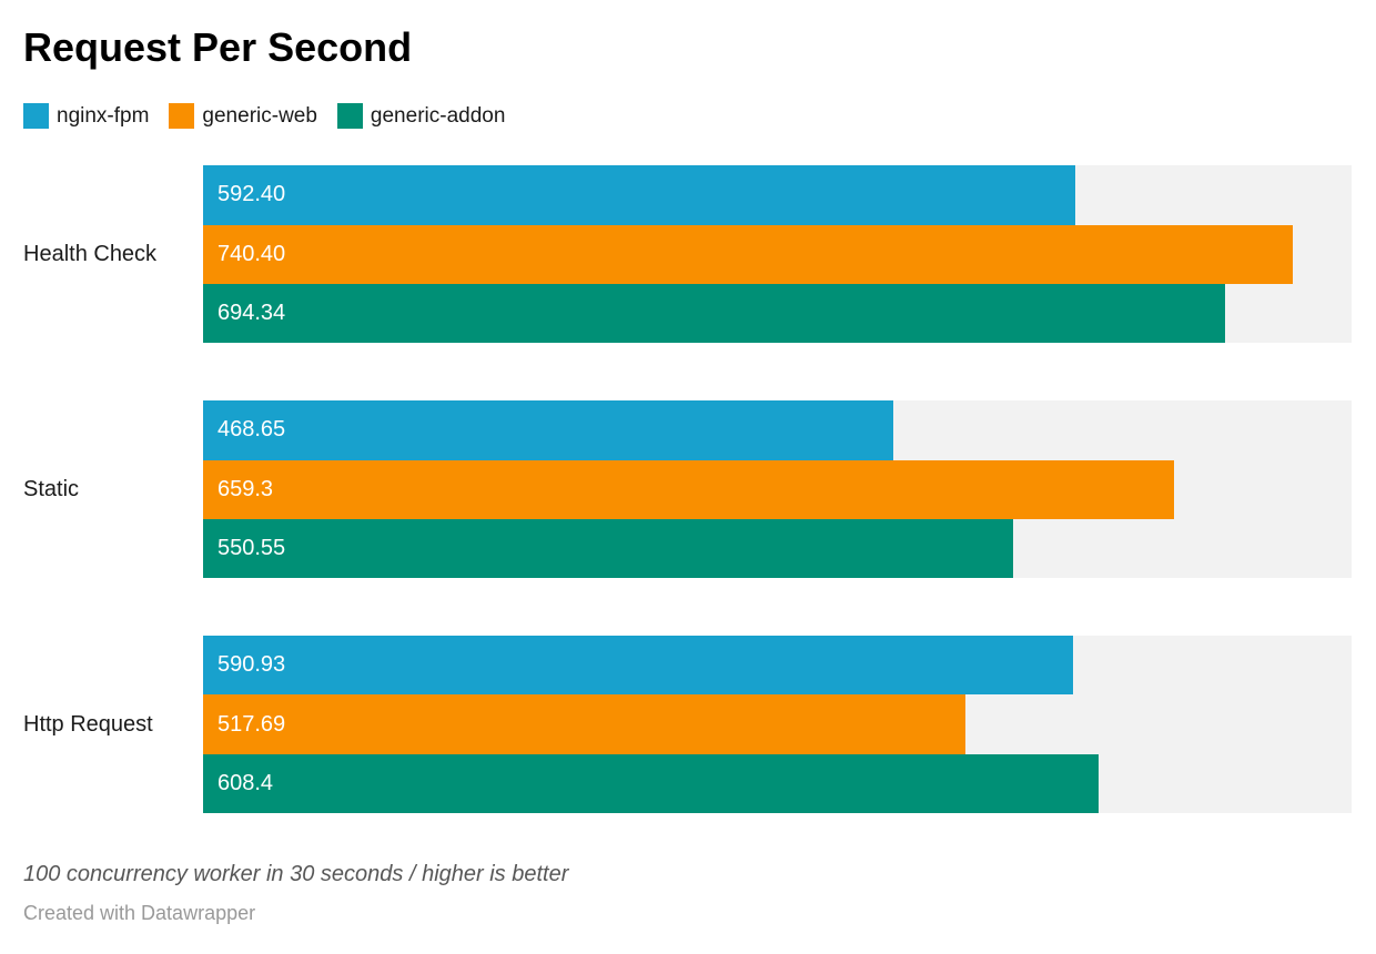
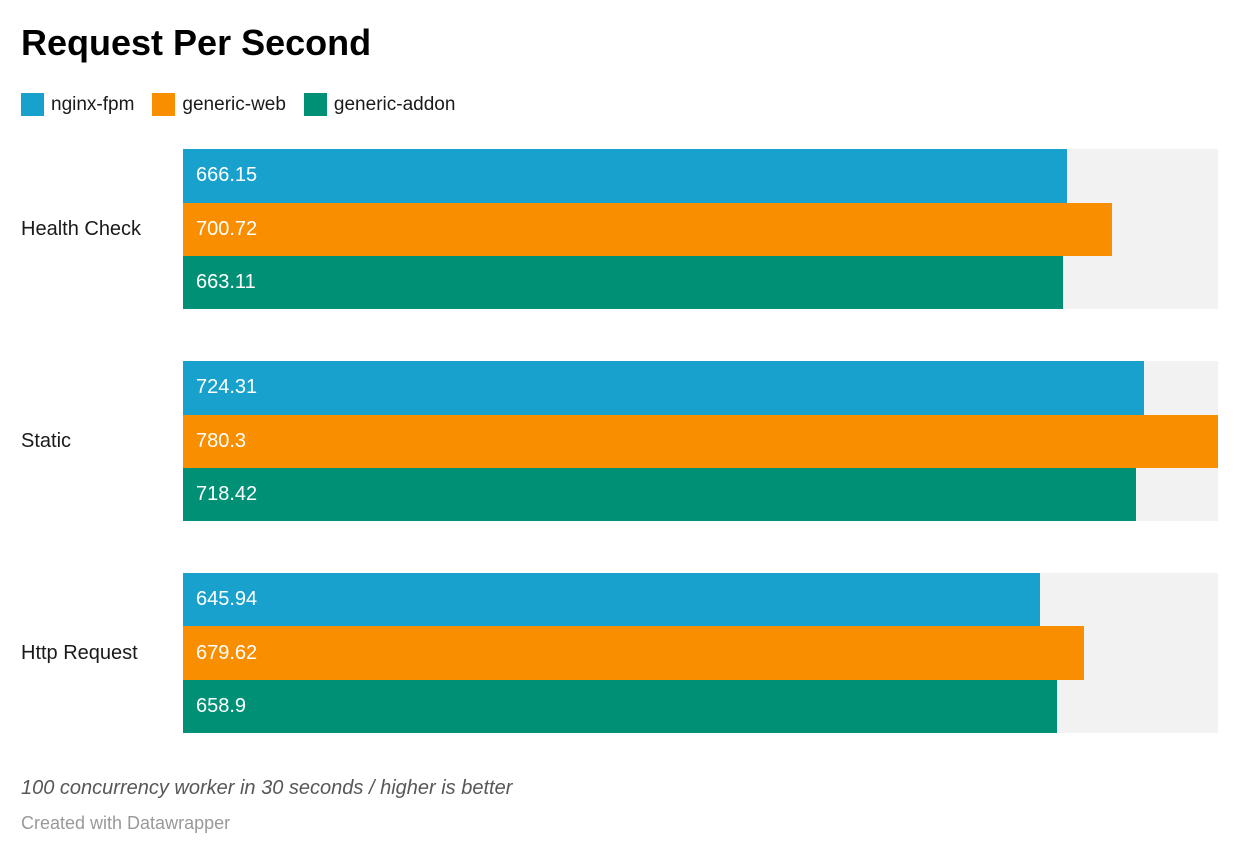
nginx-fpm/Health Check: 592.40 -> 666.15
generic-web/Health Check: 740.40 -> 700.72
generic-addon/Health Check: 694.34 -> 663.11
nginx-fpm/Static: 468.65 -> 724.31
generic-web/Static: 659.3 -> 780.3
generic-addon/Static: 550.55 -> 718.42
nginx-fpm/Http Request: 590.93 -> 645.94
generic-web/Http Request: 517.69 -> 679.62
generic-addon/Http Request: 608.4 -> 658.9
